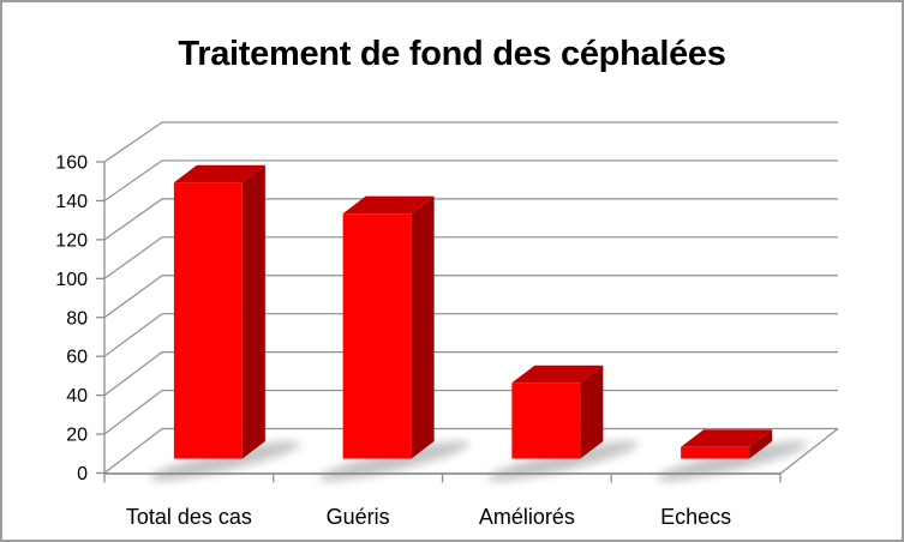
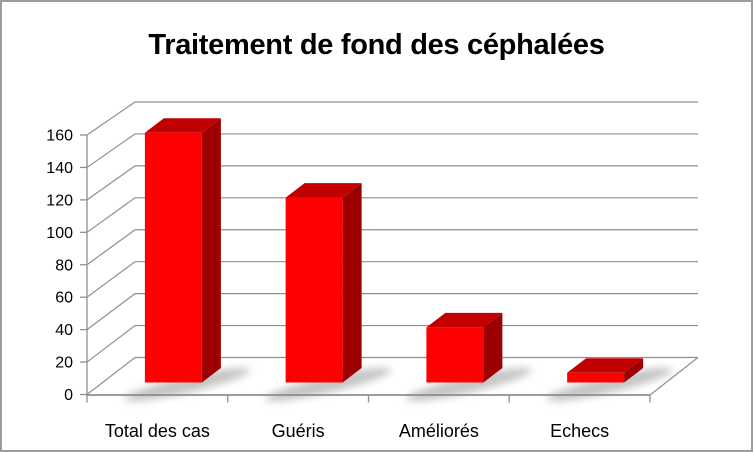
Total des cas: 142 -> 154
Guéris: 126 -> 114
Améliorés: 39 -> 34
